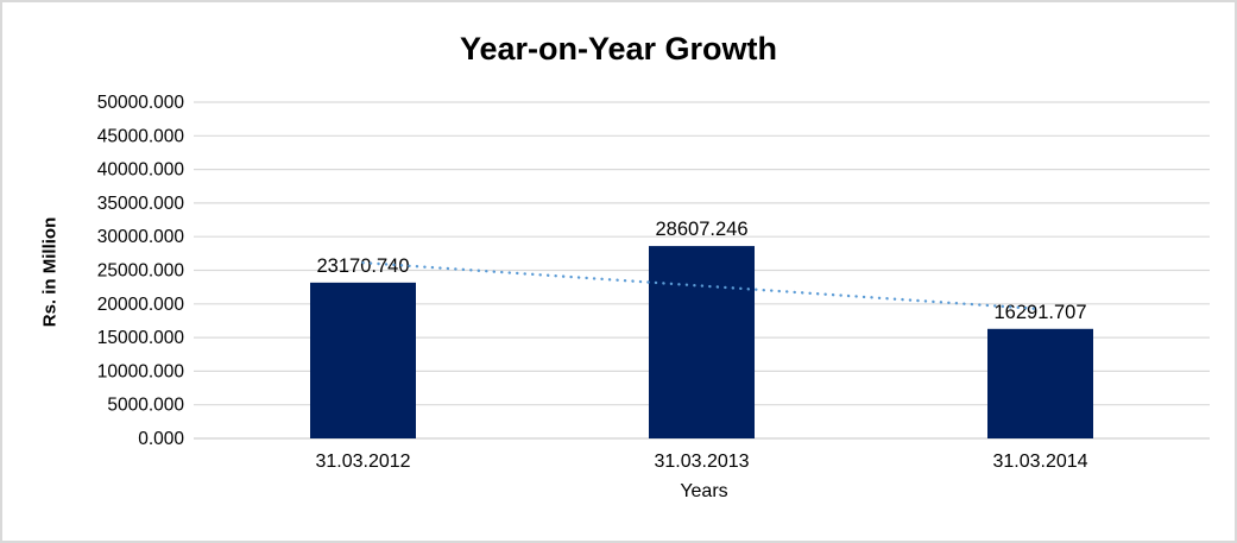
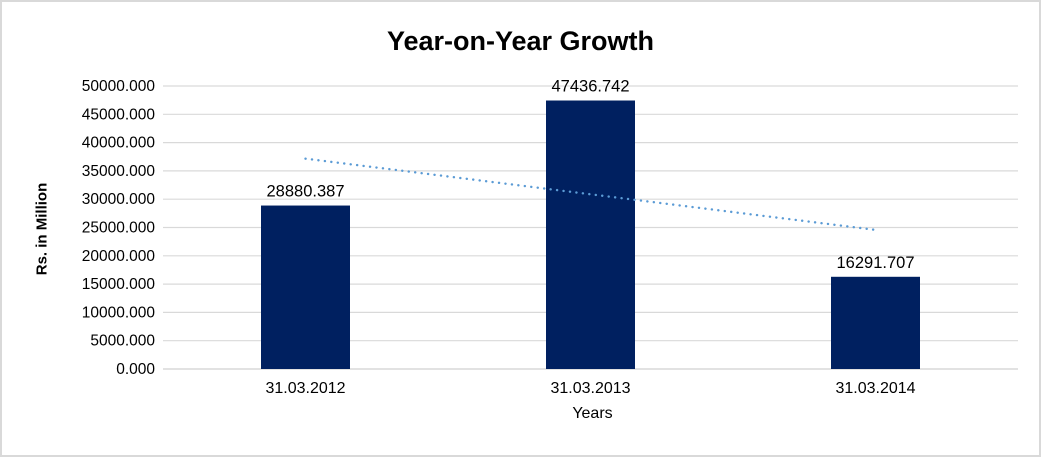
31.03.2012: 23170.740 -> 28880.387
31.03.2013: 28607.246 -> 47436.742
